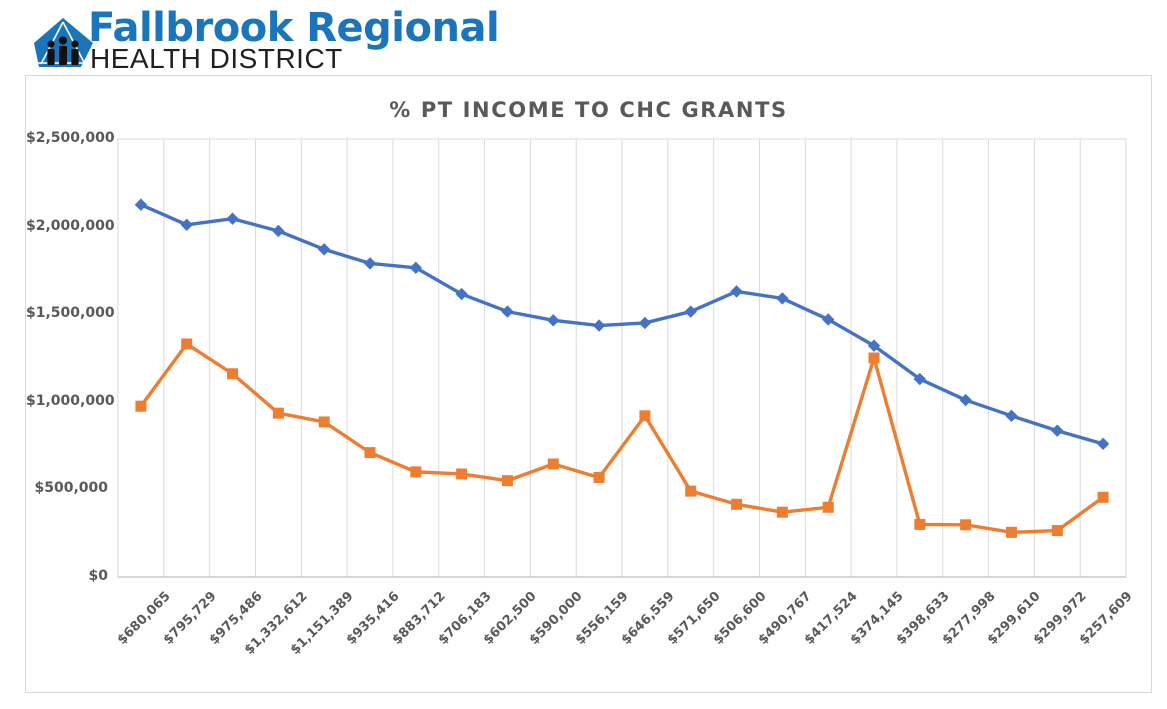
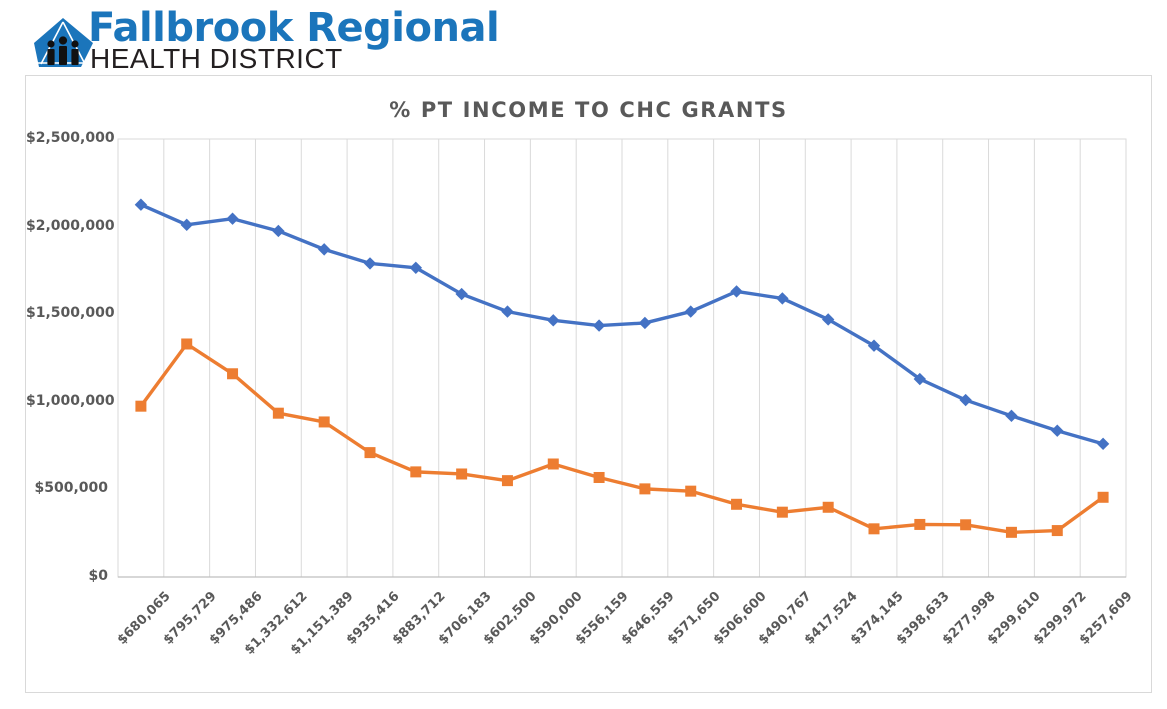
CHC Grant Funds/$646,559: $920000 -> $500000
CHC Grant Funds/$374,145: $1250000 -> $280000
